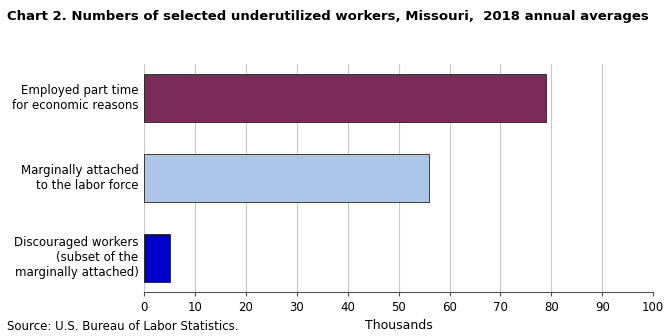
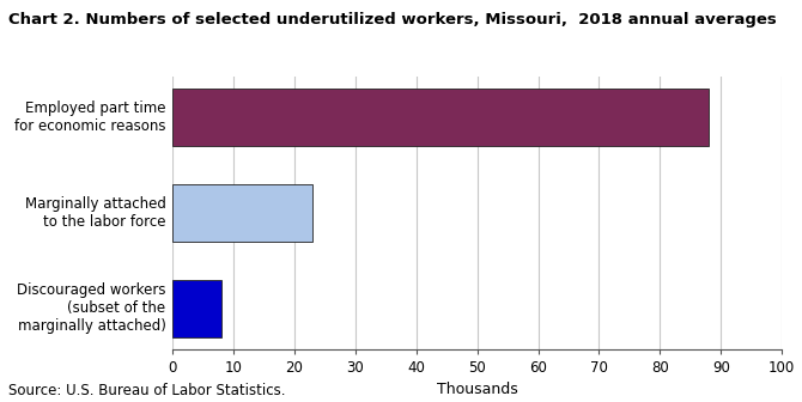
Employed part time for economic reasons: 79 -> 88
Marginally attached to the labor force: 56 -> 23
Discouraged workers (subset of the marginally attached): 5 -> 8
